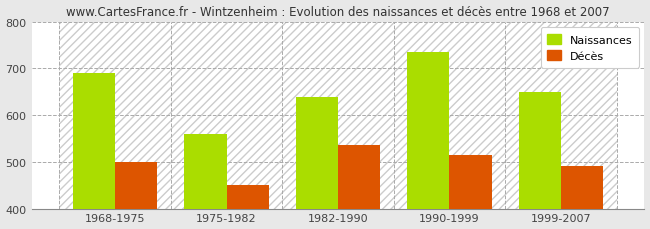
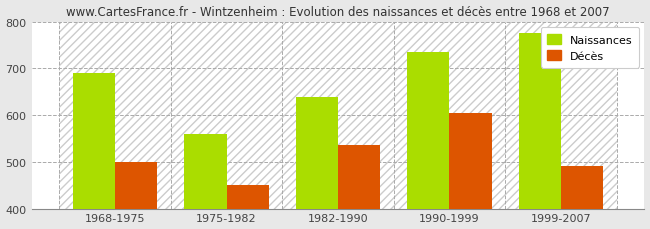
Décès/1990-1999: 515 -> 605
Naissances/1999-2007: 650 -> 775
